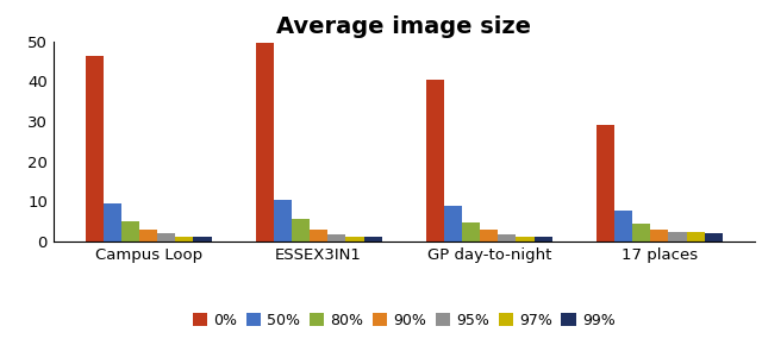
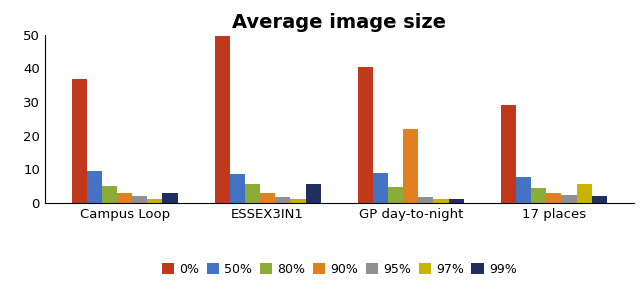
0%/Campus Loop: 46.5 -> 37.0
99%/Campus Loop: 1.3 -> 3.0
50%/ESSEX3IN1: 10.5 -> 8.5
99%/ESSEX3IN1: 1.3 -> 5.5
90%/GP day-to-night: 3 -> 22
97%/17 places: 2.3 -> 5.5
